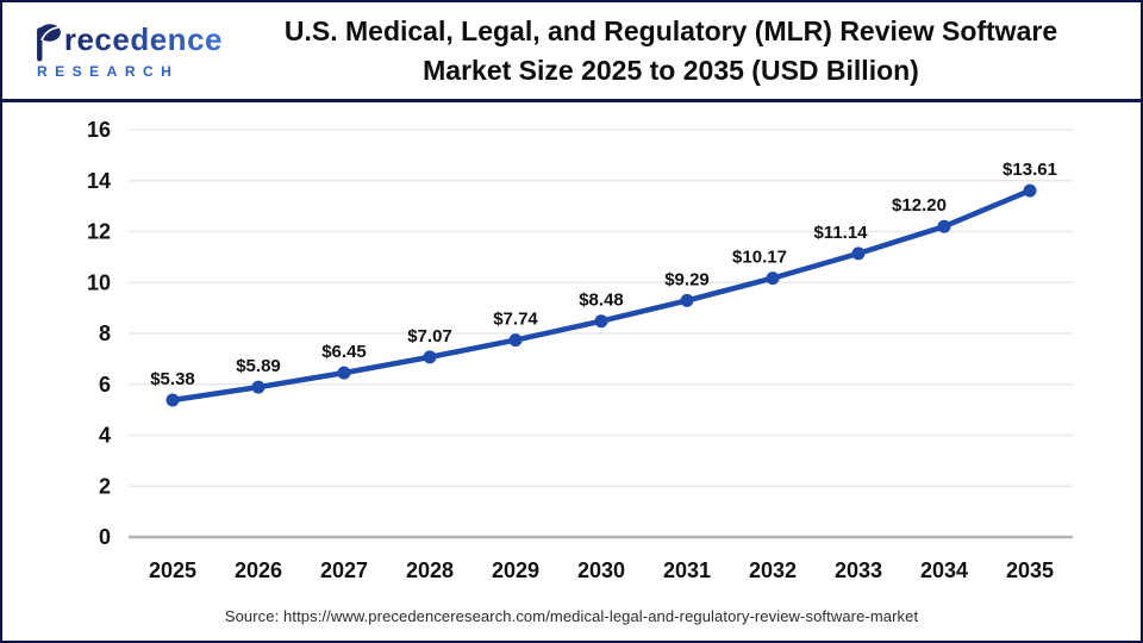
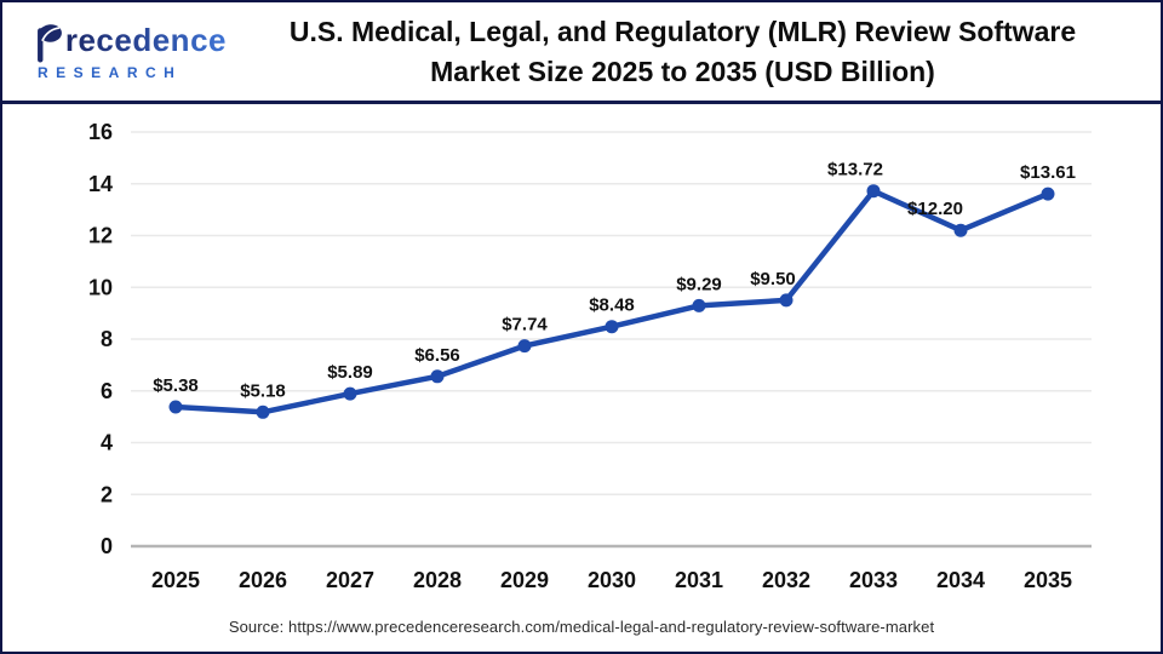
2026: $5.89 -> $5.18
2027: $6.45 -> $5.89
2028: $7.07 -> $6.56
2032: $10.17 -> $9.50
2033: $11.14 -> $13.72
